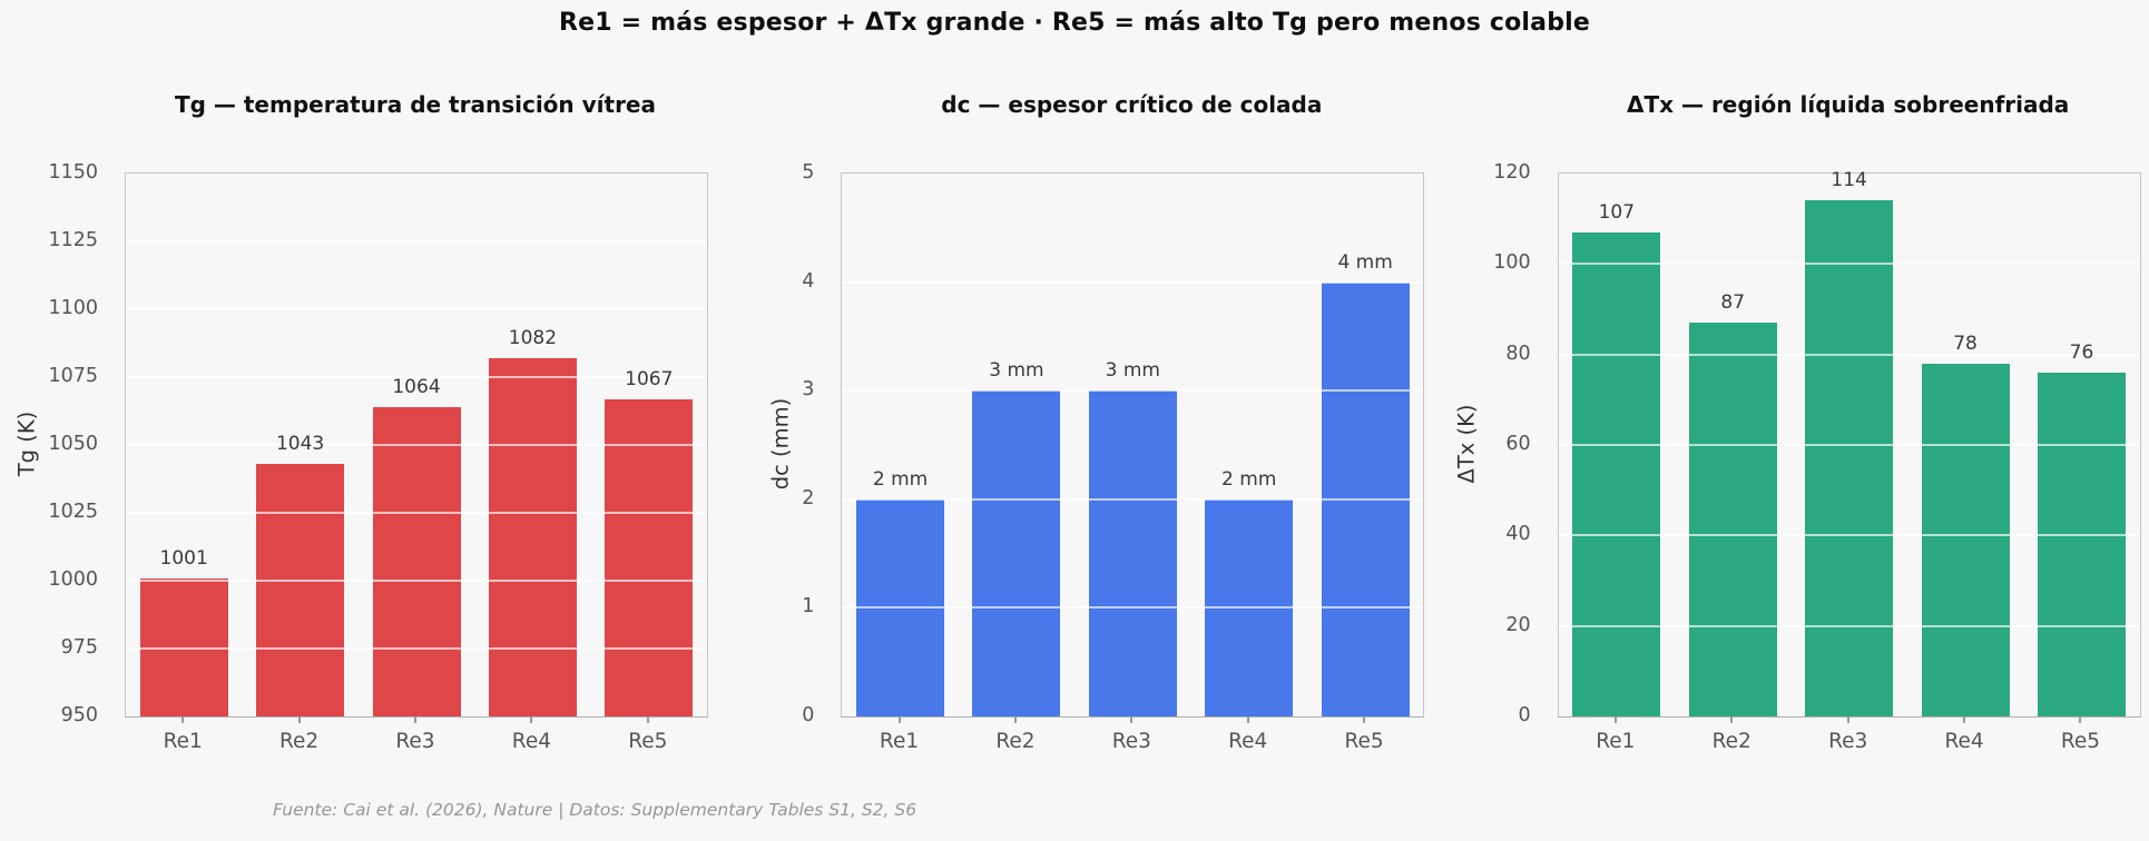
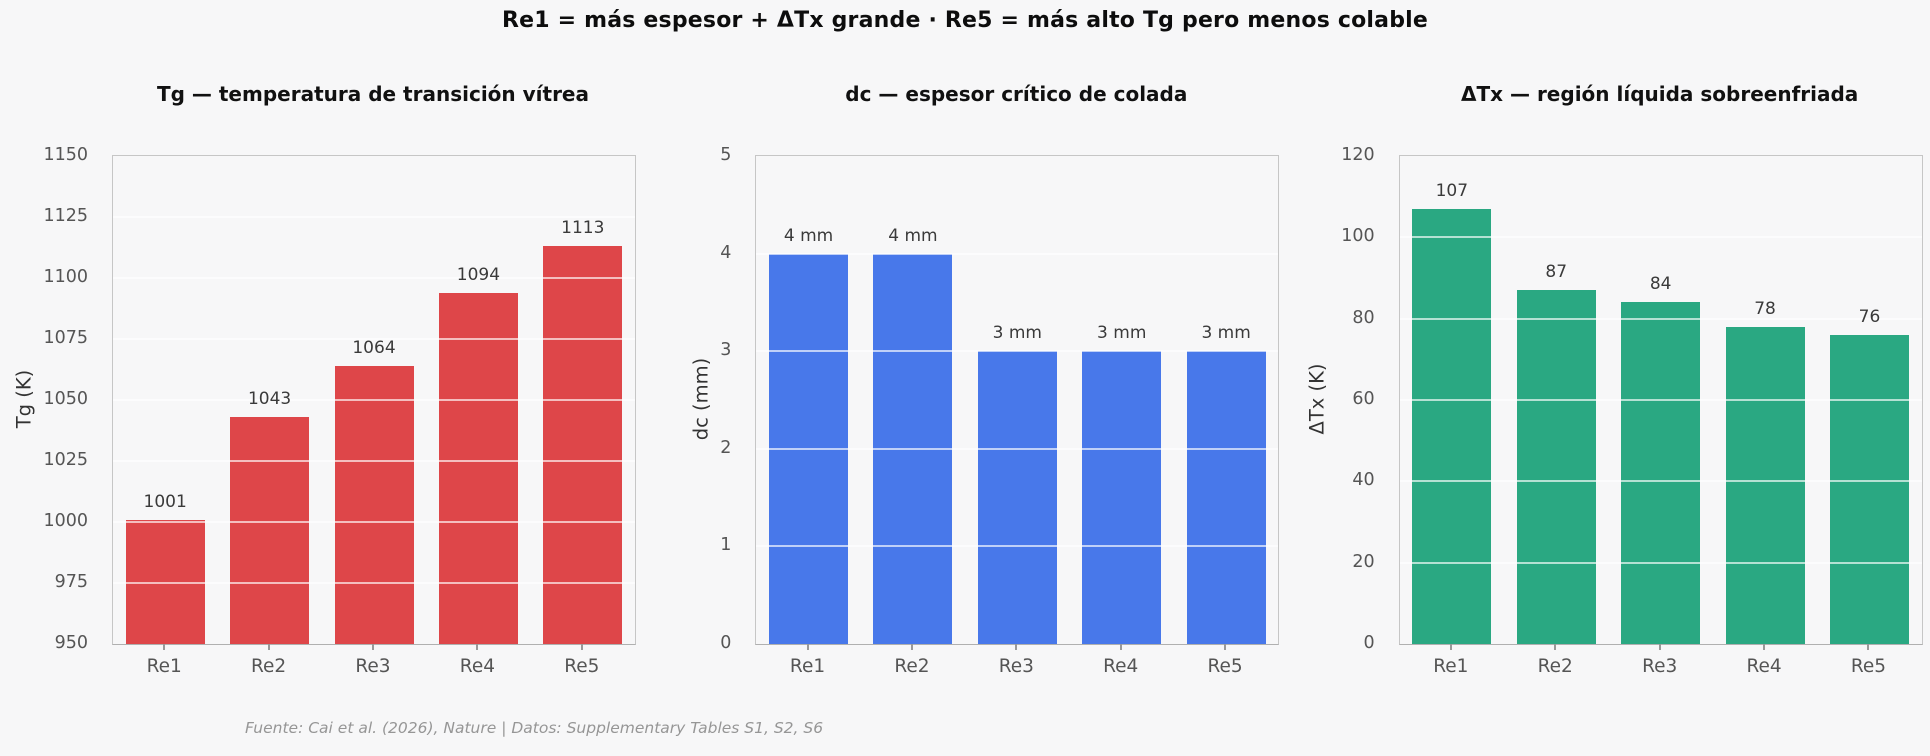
Tg — temperatura de transición vítrea/Re4: 1082 -> 1094
Tg — temperatura de transición vítrea/Re5: 1067 -> 1113
dc — espesor crítico de colada/Re1: 2 -> 4
dc — espesor crítico de colada/Re2: 3 -> 4
dc — espesor crítico de colada/Re4: 2 -> 3
dc — espesor crítico de colada/Re5: 4 -> 3
ΔTx — región líquida sobreenfriada/Re3: 114 -> 84
